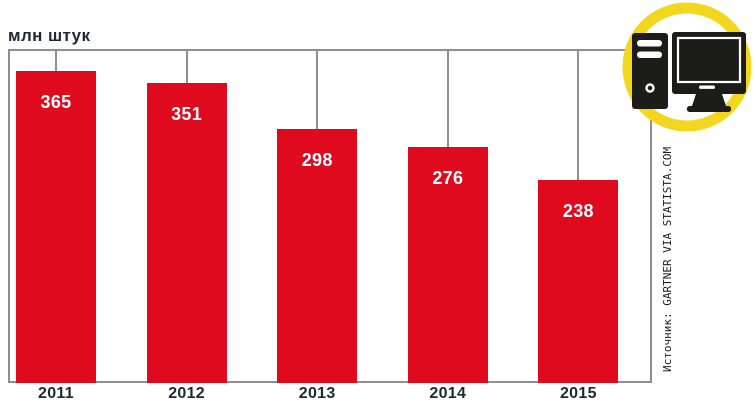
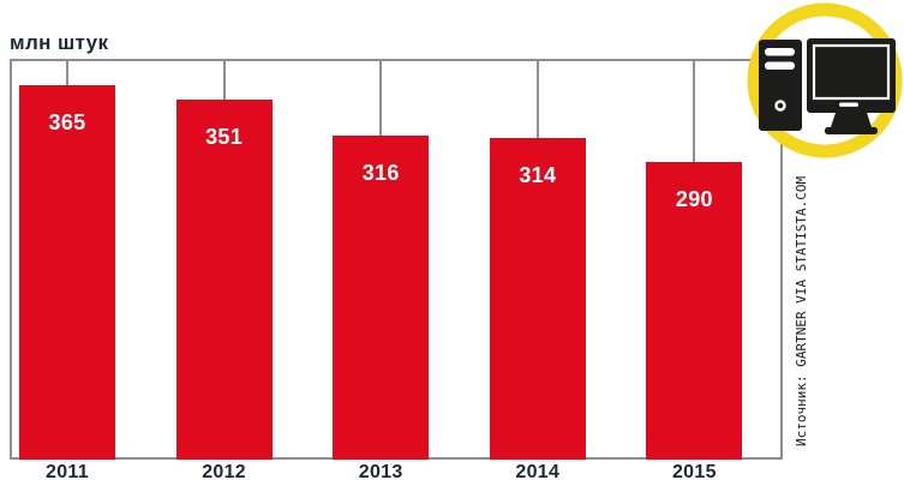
2013: 298 -> 316
2014: 276 -> 314
2015: 238 -> 290
